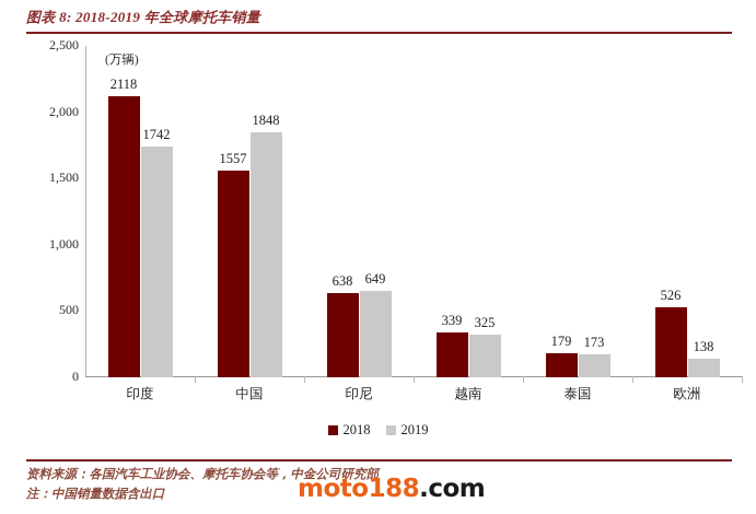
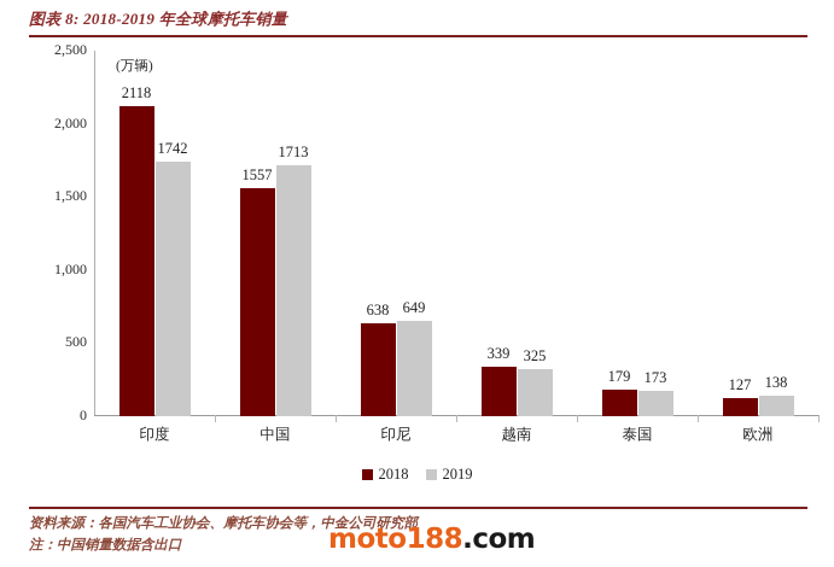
2019/中国: 1848 -> 1713
2018/欧洲: 526 -> 127
